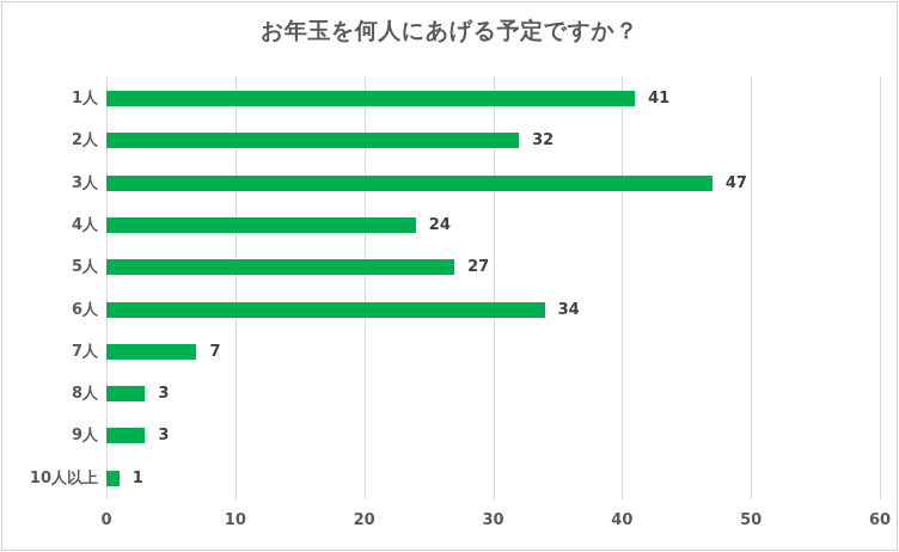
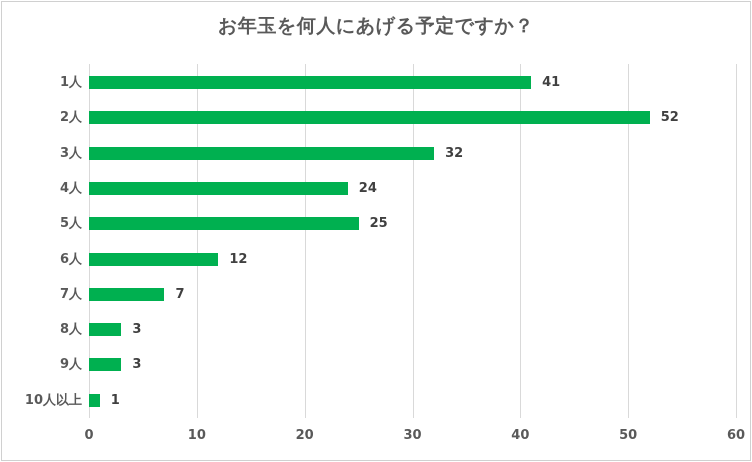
2人: 32 -> 52
3人: 47 -> 32
5人: 27 -> 25
6人: 34 -> 12
